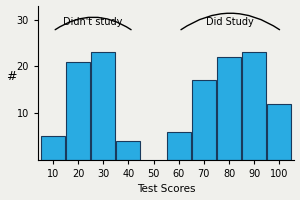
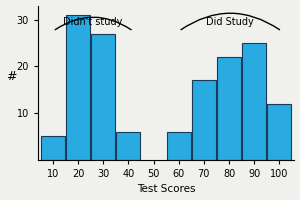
20: 21 -> 31
30: 23 -> 27
40: 4 -> 6
90: 23 -> 25
